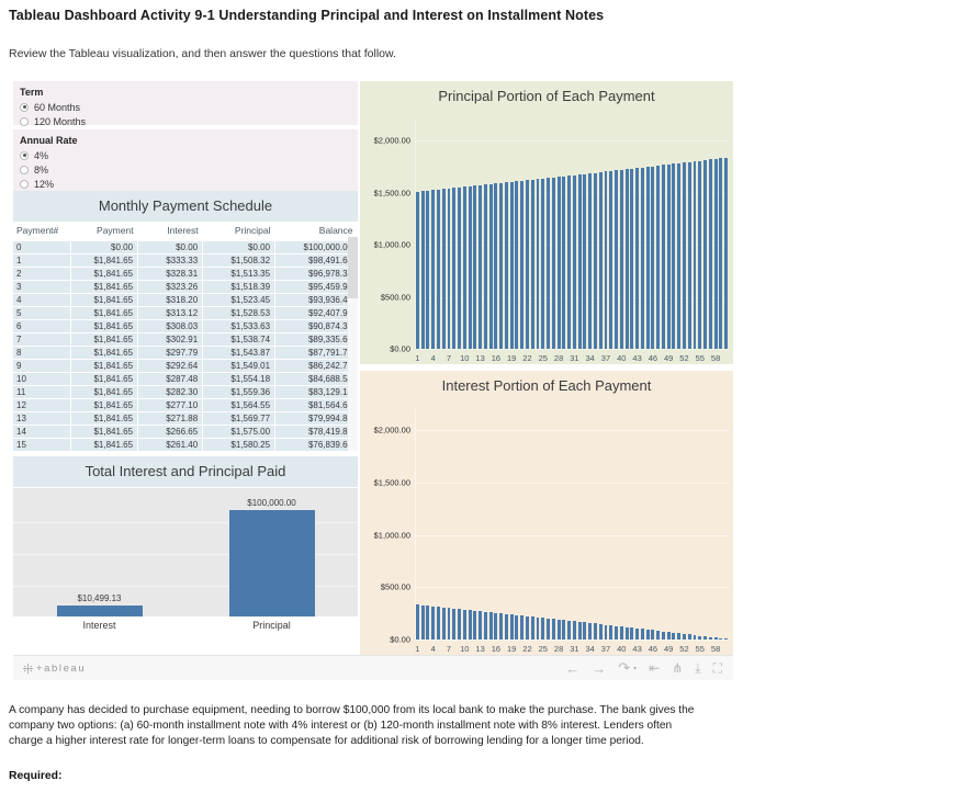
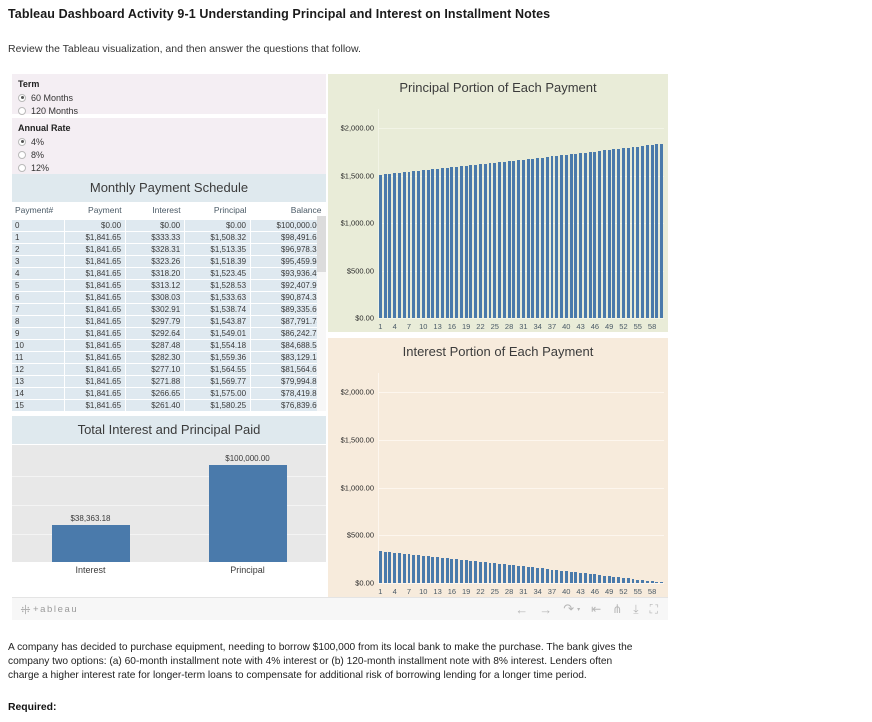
Total Interest and Principal Paid/Interest: $10,499.13 -> $38,363.18
